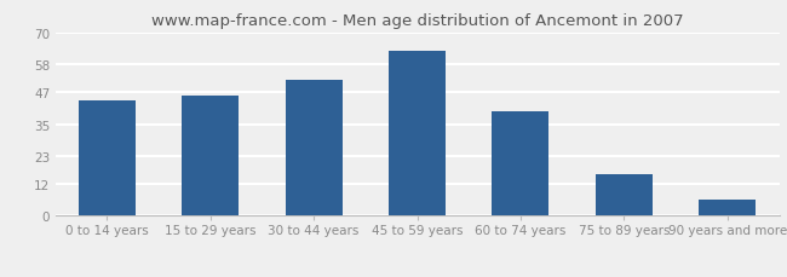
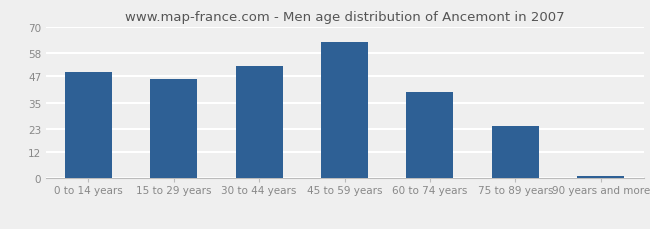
0 to 14 years: 44 -> 49
75 to 89 years: 16 -> 24
90 years and more: 6 -> 1
